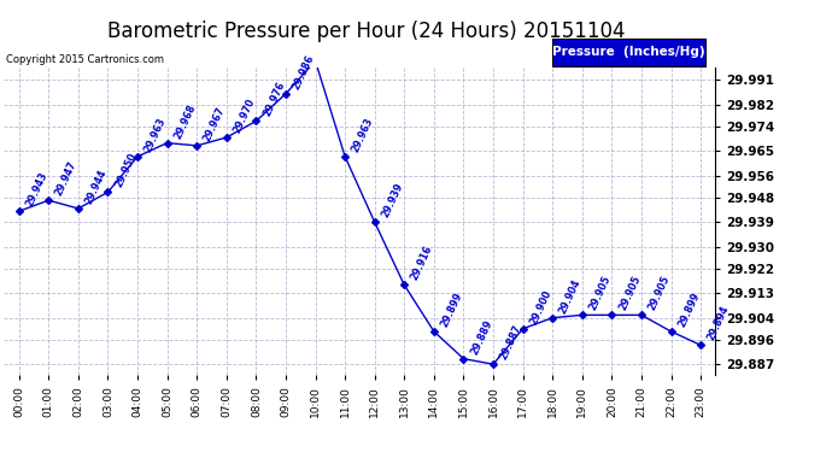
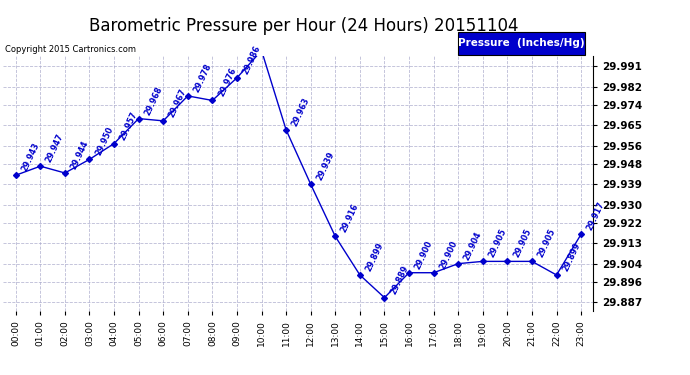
04:00: 29.963 -> 29.957
07:00: 29.970 -> 29.978
16:00: 29.887 -> 29.900
23:00: 29.894 -> 29.917
